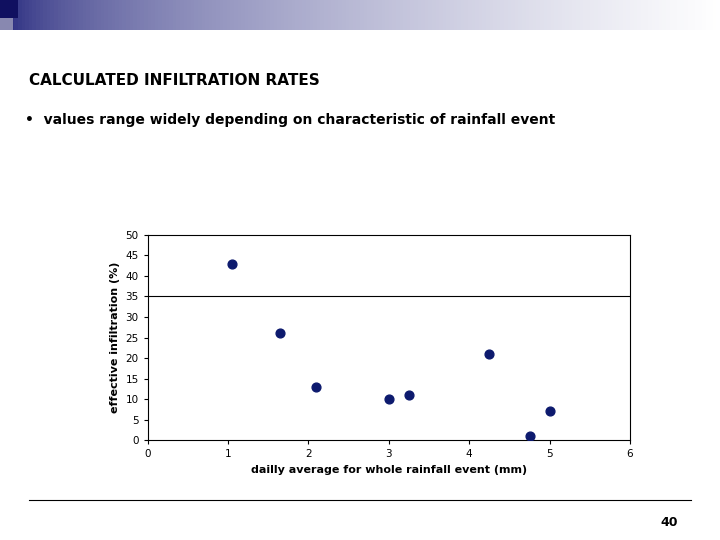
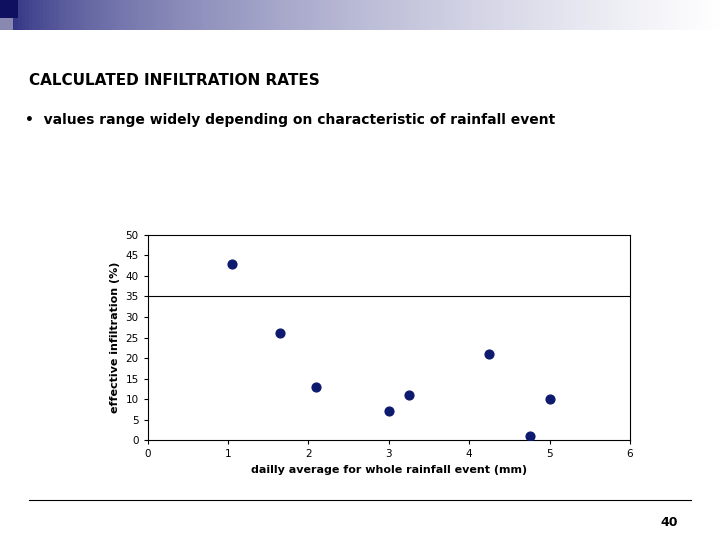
3: 10 -> 7
5: 7 -> 10
